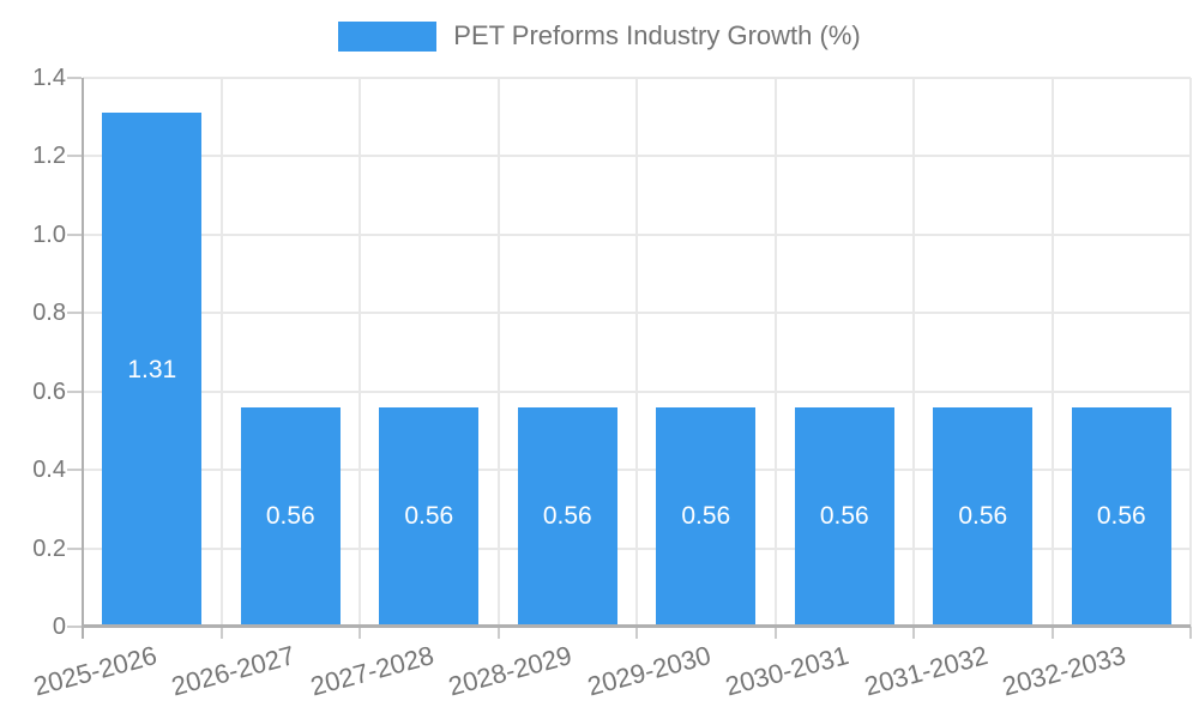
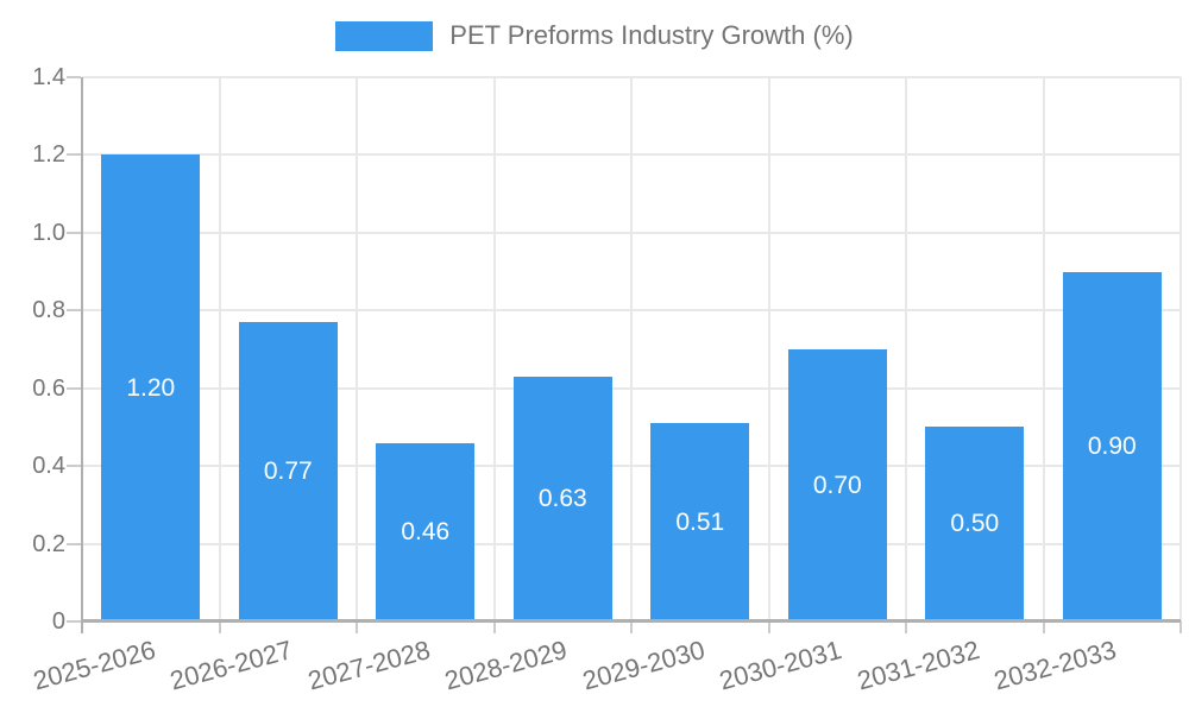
2025-2026: 1.31 -> 1.20
2026-2027: 0.56 -> 0.77
2027-2028: 0.56 -> 0.46
2028-2029: 0.56 -> 0.63
2029-2030: 0.56 -> 0.51
2030-2031: 0.56 -> 0.70
2031-2032: 0.56 -> 0.50
2032-2033: 0.56 -> 0.90
